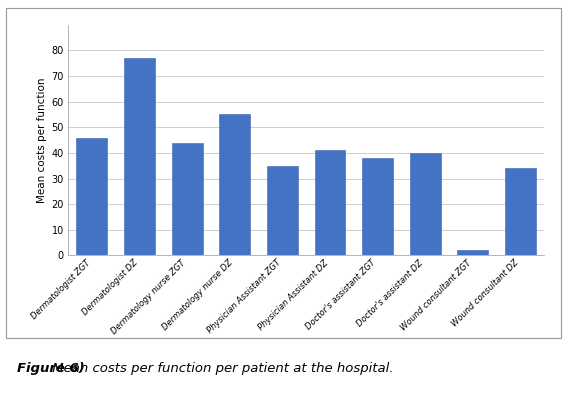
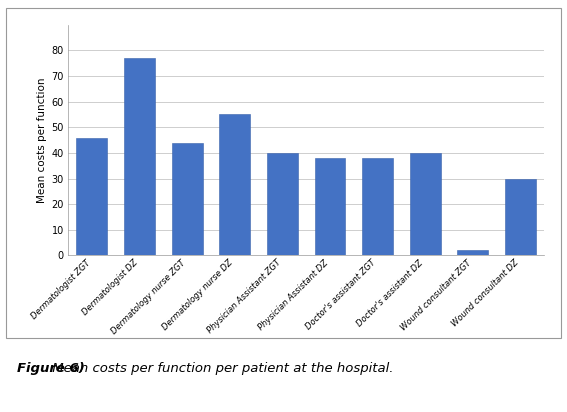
Physician Assistant ZGT: 35 -> 40
Physician Assistant DZ: 41 -> 38
Wound consultant DZ: 34 -> 30
